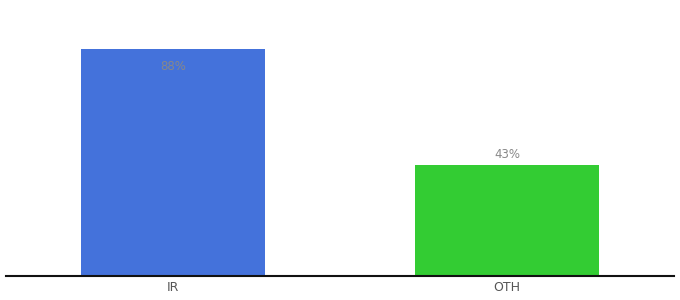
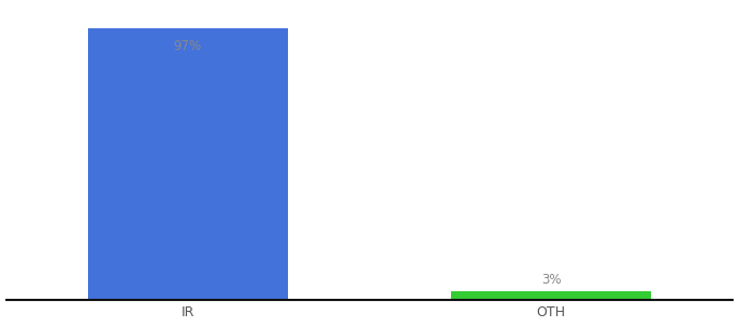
IR: 88% -> 97%
OTH: 43% -> 3%
